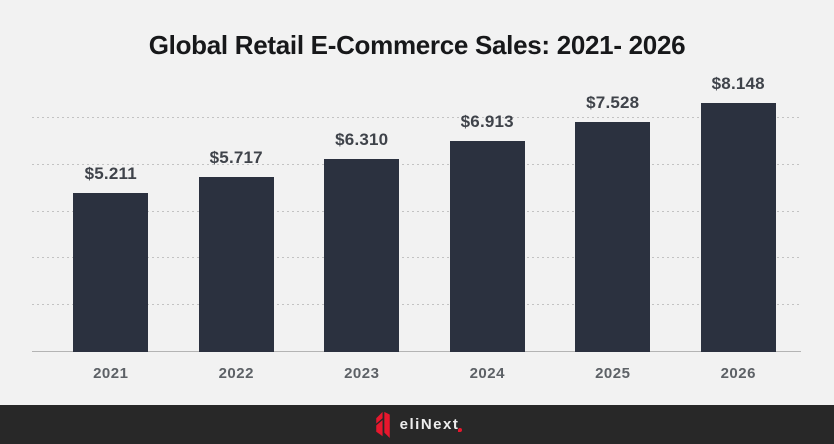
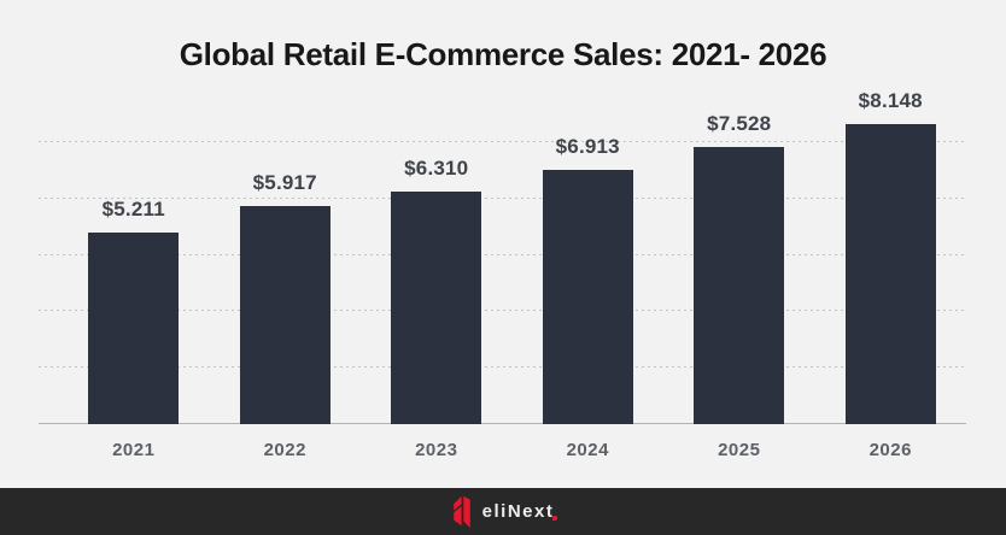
2022: $5.717 -> $5.917
